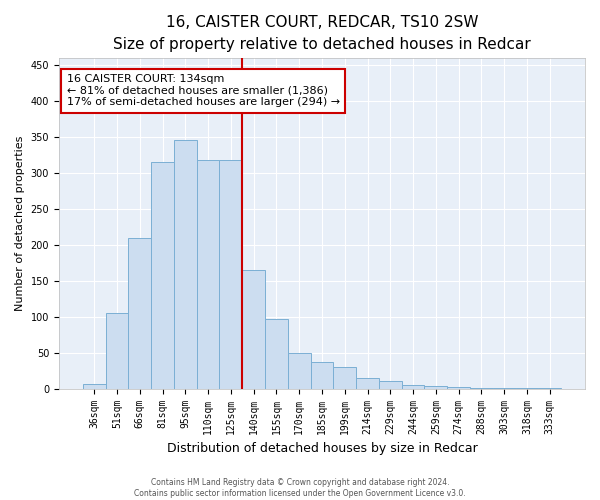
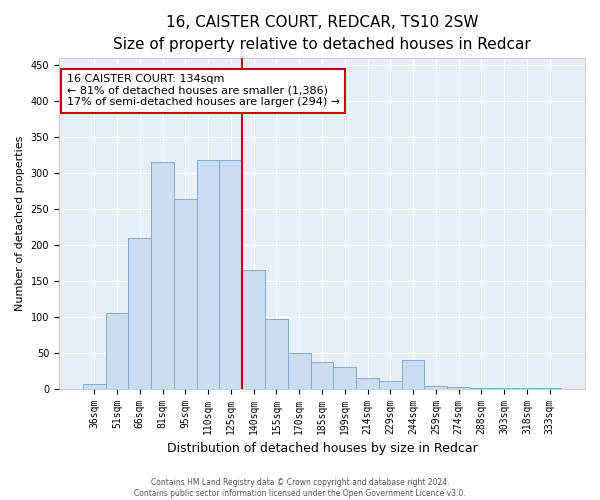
95sqm: 345 -> 264
244sqm: 5 -> 40
